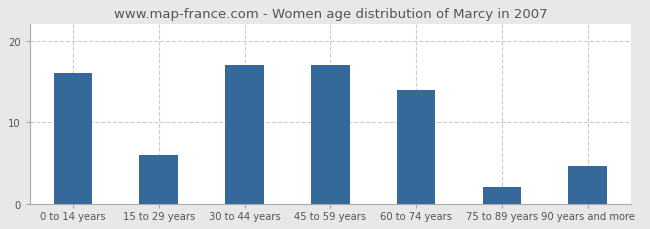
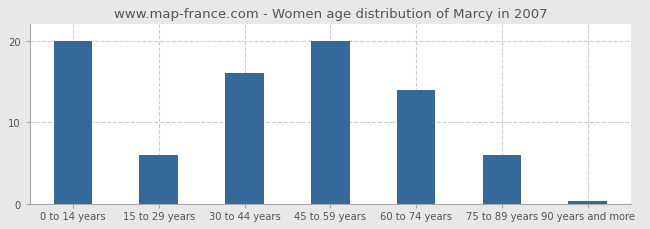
0 to 14 years: 16.0 -> 20.0
30 to 44 years: 17.0 -> 16.0
45 to 59 years: 17.0 -> 20.0
75 to 89 years: 2.0 -> 6.0
90 years and more: 4.6 -> 0.3
